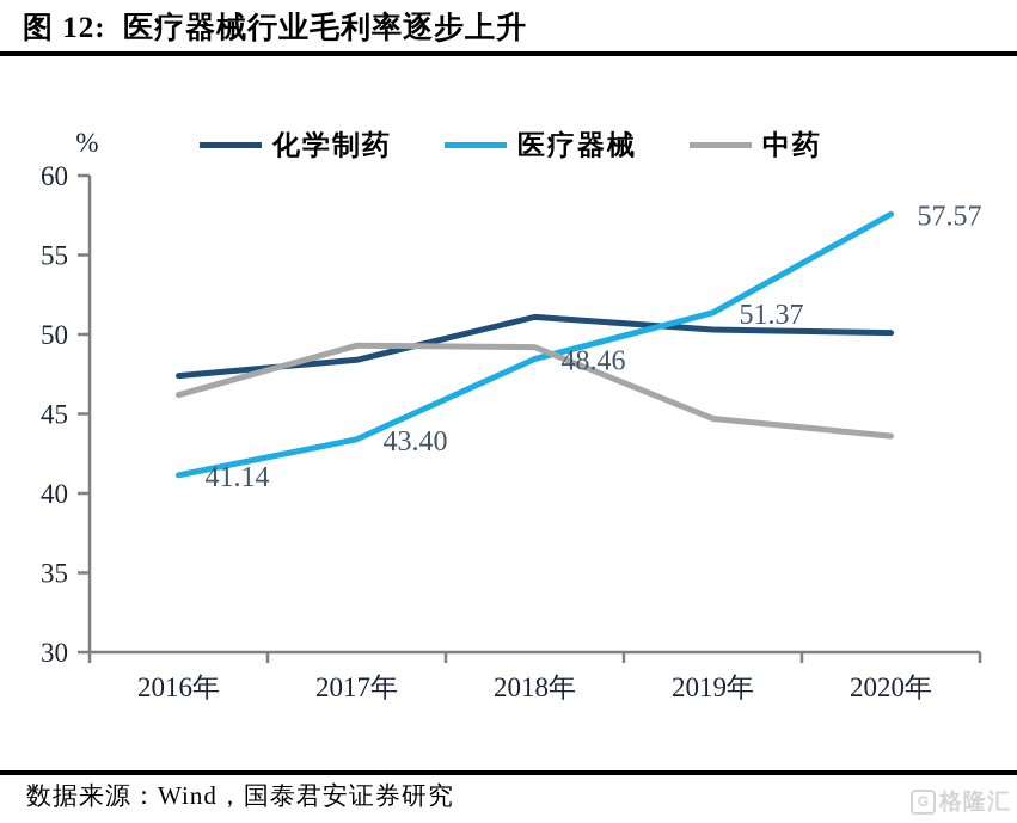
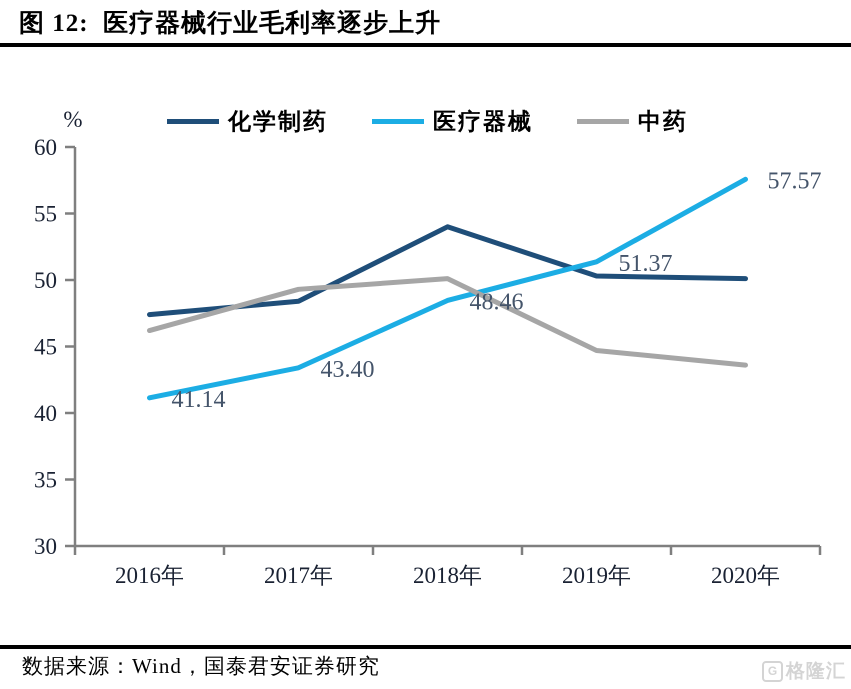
化学制药/2018年: 51.1 -> 54.0
中药/2018年: 49.2 -> 50.1
